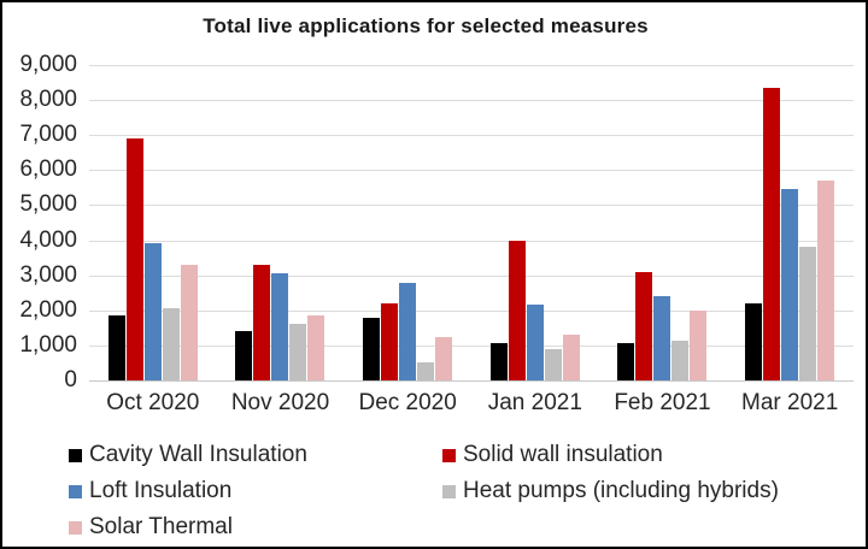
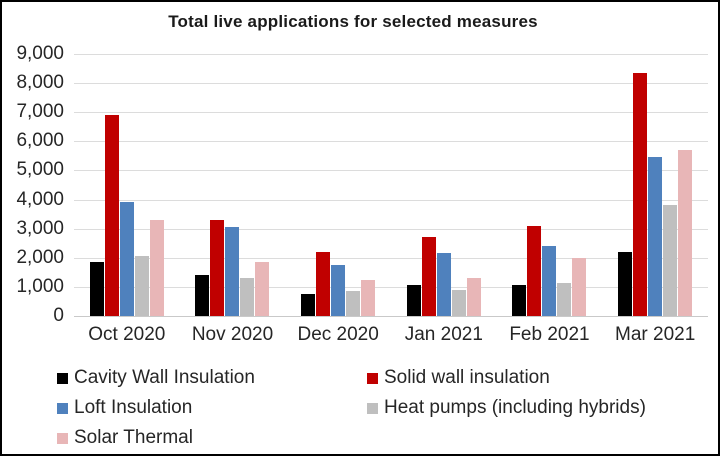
Heat pumps (including hybrids)/Nov 2020: 1600 -> 1300
Cavity Wall Insulation/Dec 2020: 1800 -> 800
Loft Insulation/Dec 2020: 2800 -> 1800
Heat pumps (including hybrids)/Dec 2020: 500 -> 800
Solid wall insulation/Jan 2021: 4000 -> 2700
